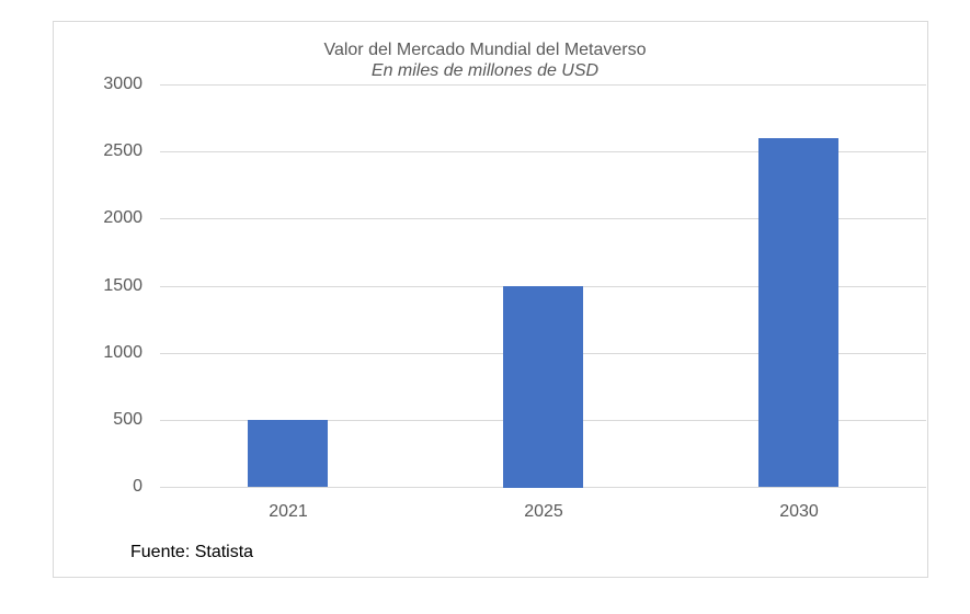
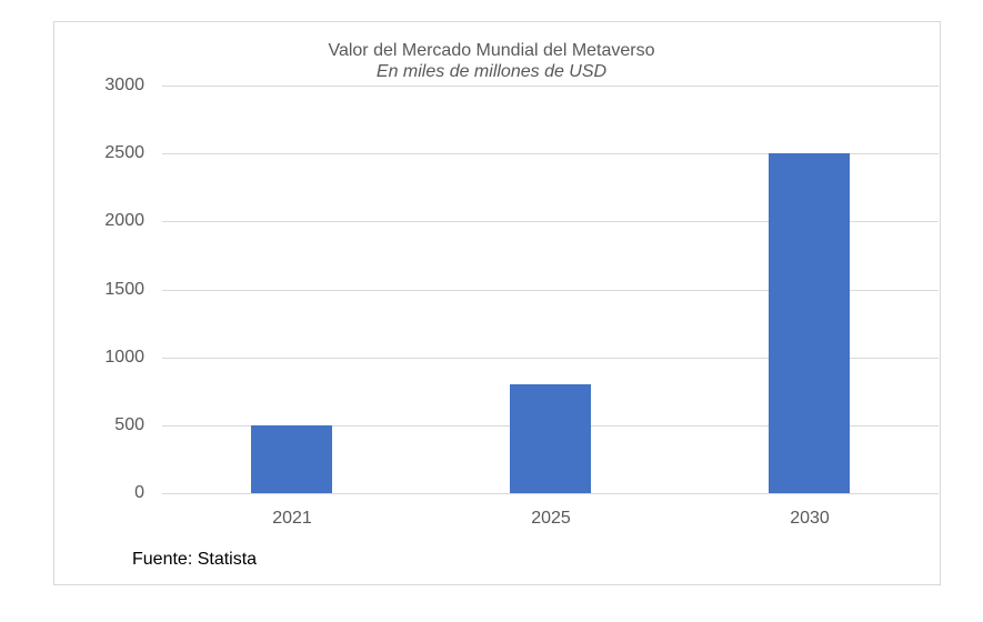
2025: 1500 -> 800
2030: 2600 -> 2500
